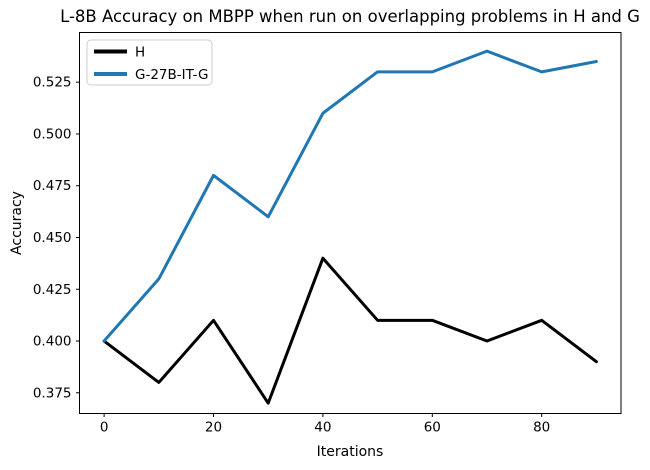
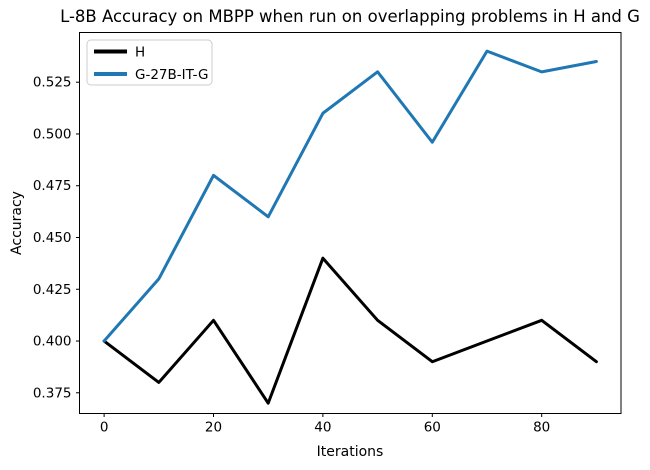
H/60: 0.41 -> 0.39
G-27B-IT-G/60: 0.530 -> 0.496
